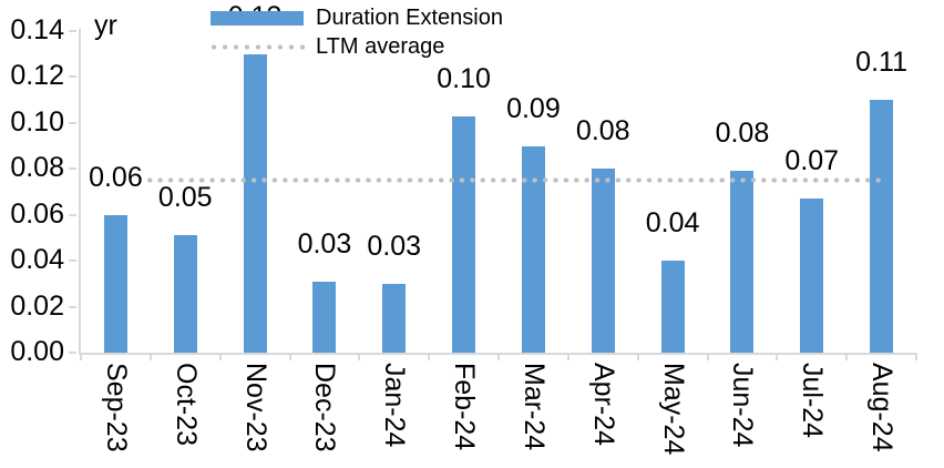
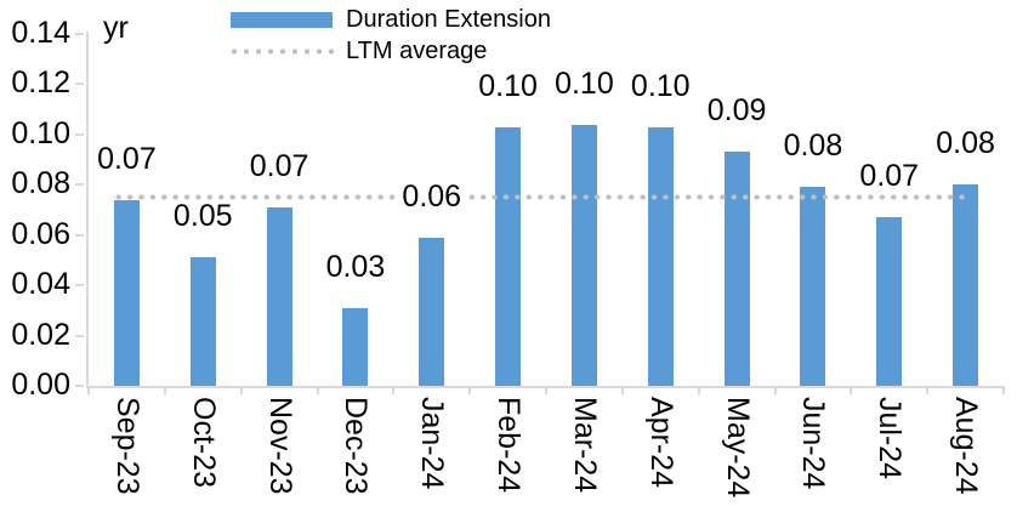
Sep-23: 0.06 -> 0.07
Nov-23: 0.13 -> 0.07
Jan-24: 0.03 -> 0.06
Mar-24: 0.09 -> 0.10
Apr-24: 0.08 -> 0.10
May-24: 0.04 -> 0.09
Aug-24: 0.11 -> 0.08
